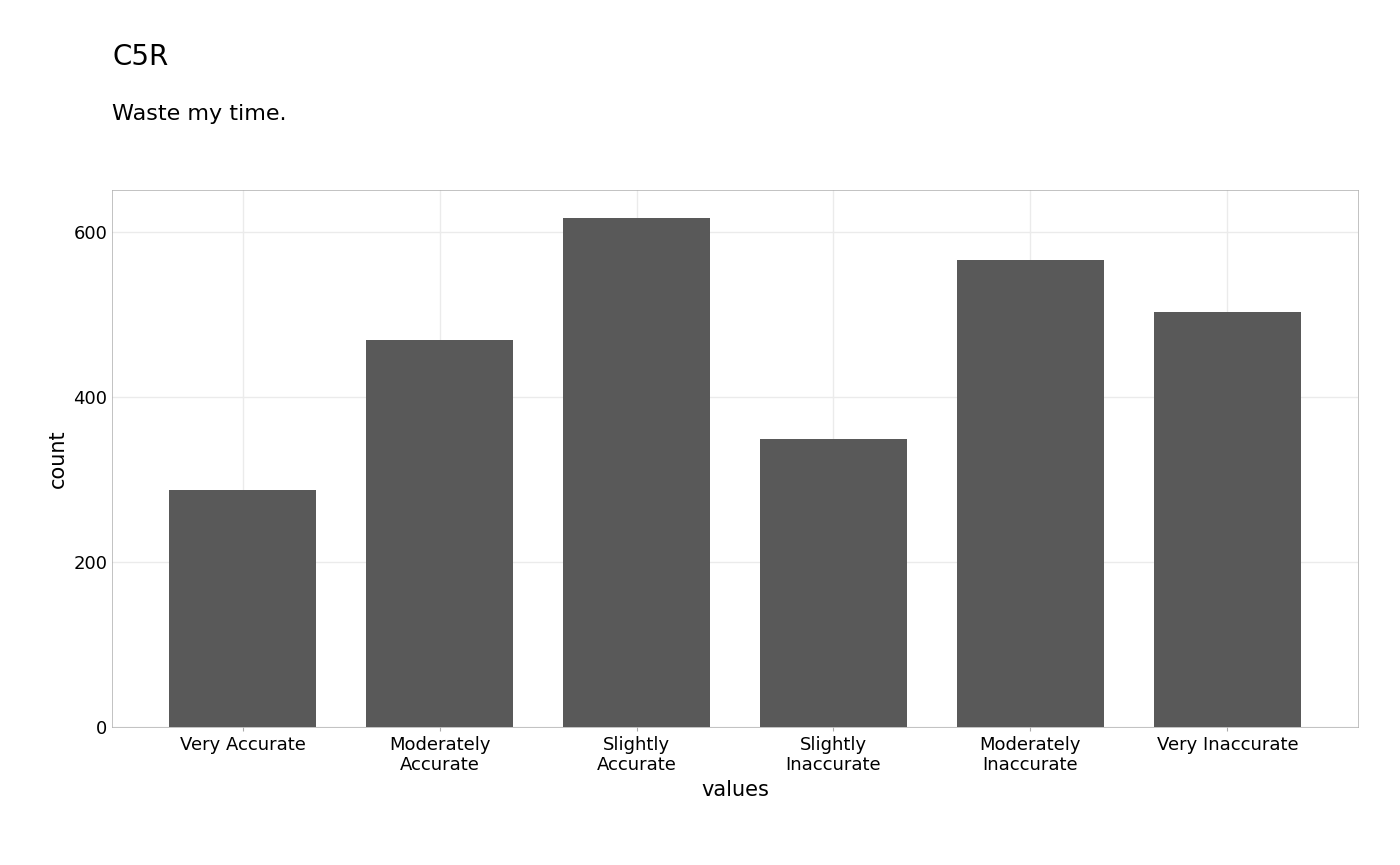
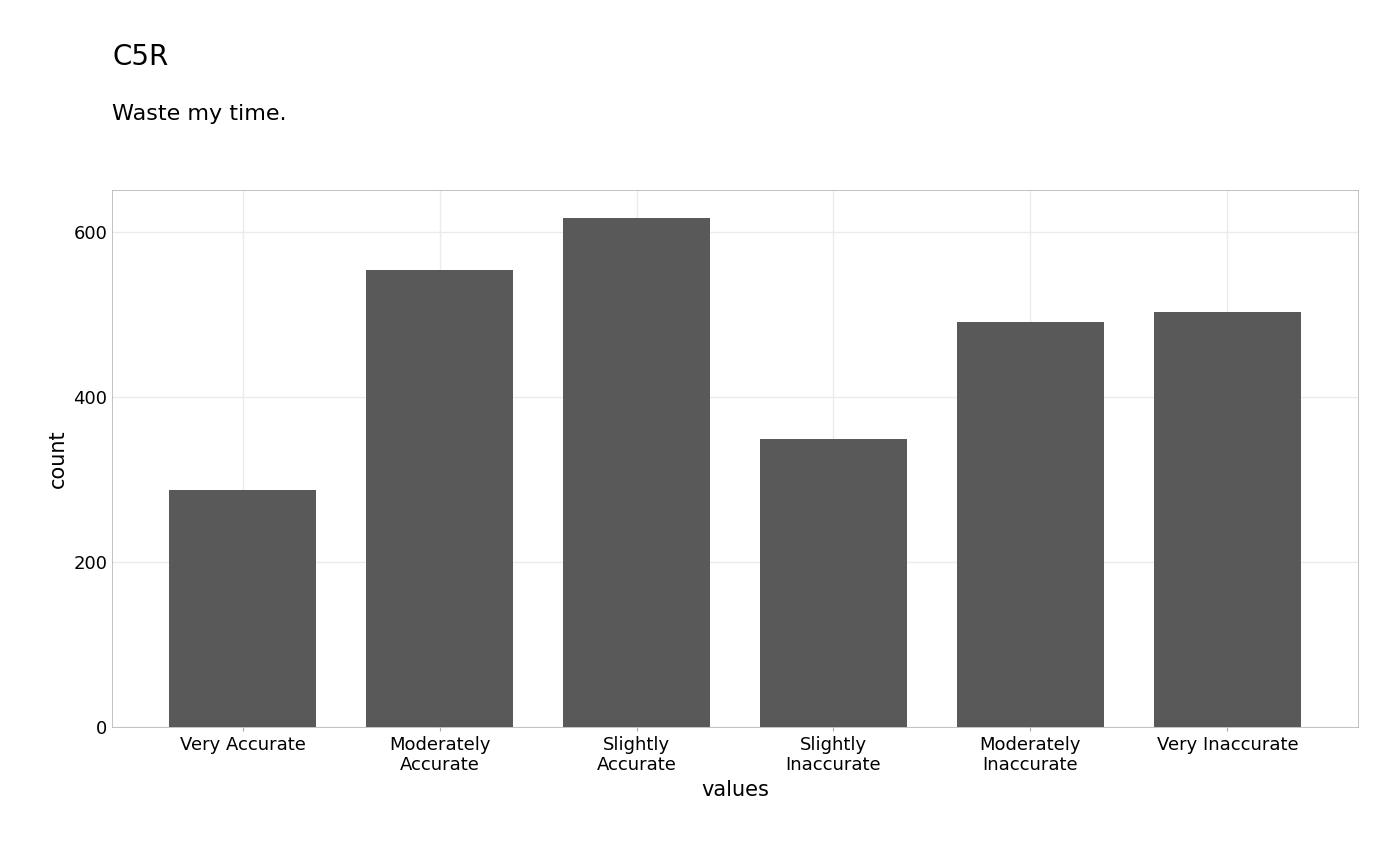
Moderately Accurate: 468 -> 554
Moderately Inaccurate: 566 -> 490
